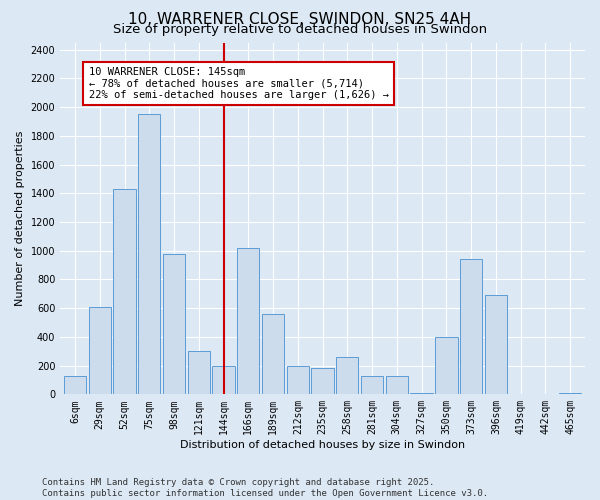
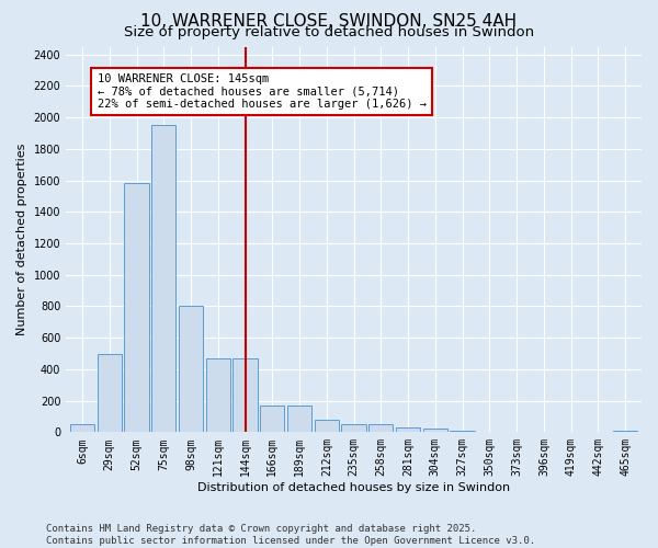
6sqm: 130 -> 50
29sqm: 610 -> 500
52sqm: 1430 -> 1580
98sqm: 980 -> 800
121sqm: 300 -> 470
144sqm: 200 -> 470
166sqm: 1020 -> 170
189sqm: 560 -> 170
212sqm: 200 -> 80
235sqm: 180 -> 50
258sqm: 260 -> 50
281sqm: 130 -> 30
304sqm: 130 -> 20
350sqm: 400 -> 0
373sqm: 940 -> 0
396sqm: 690 -> 0
